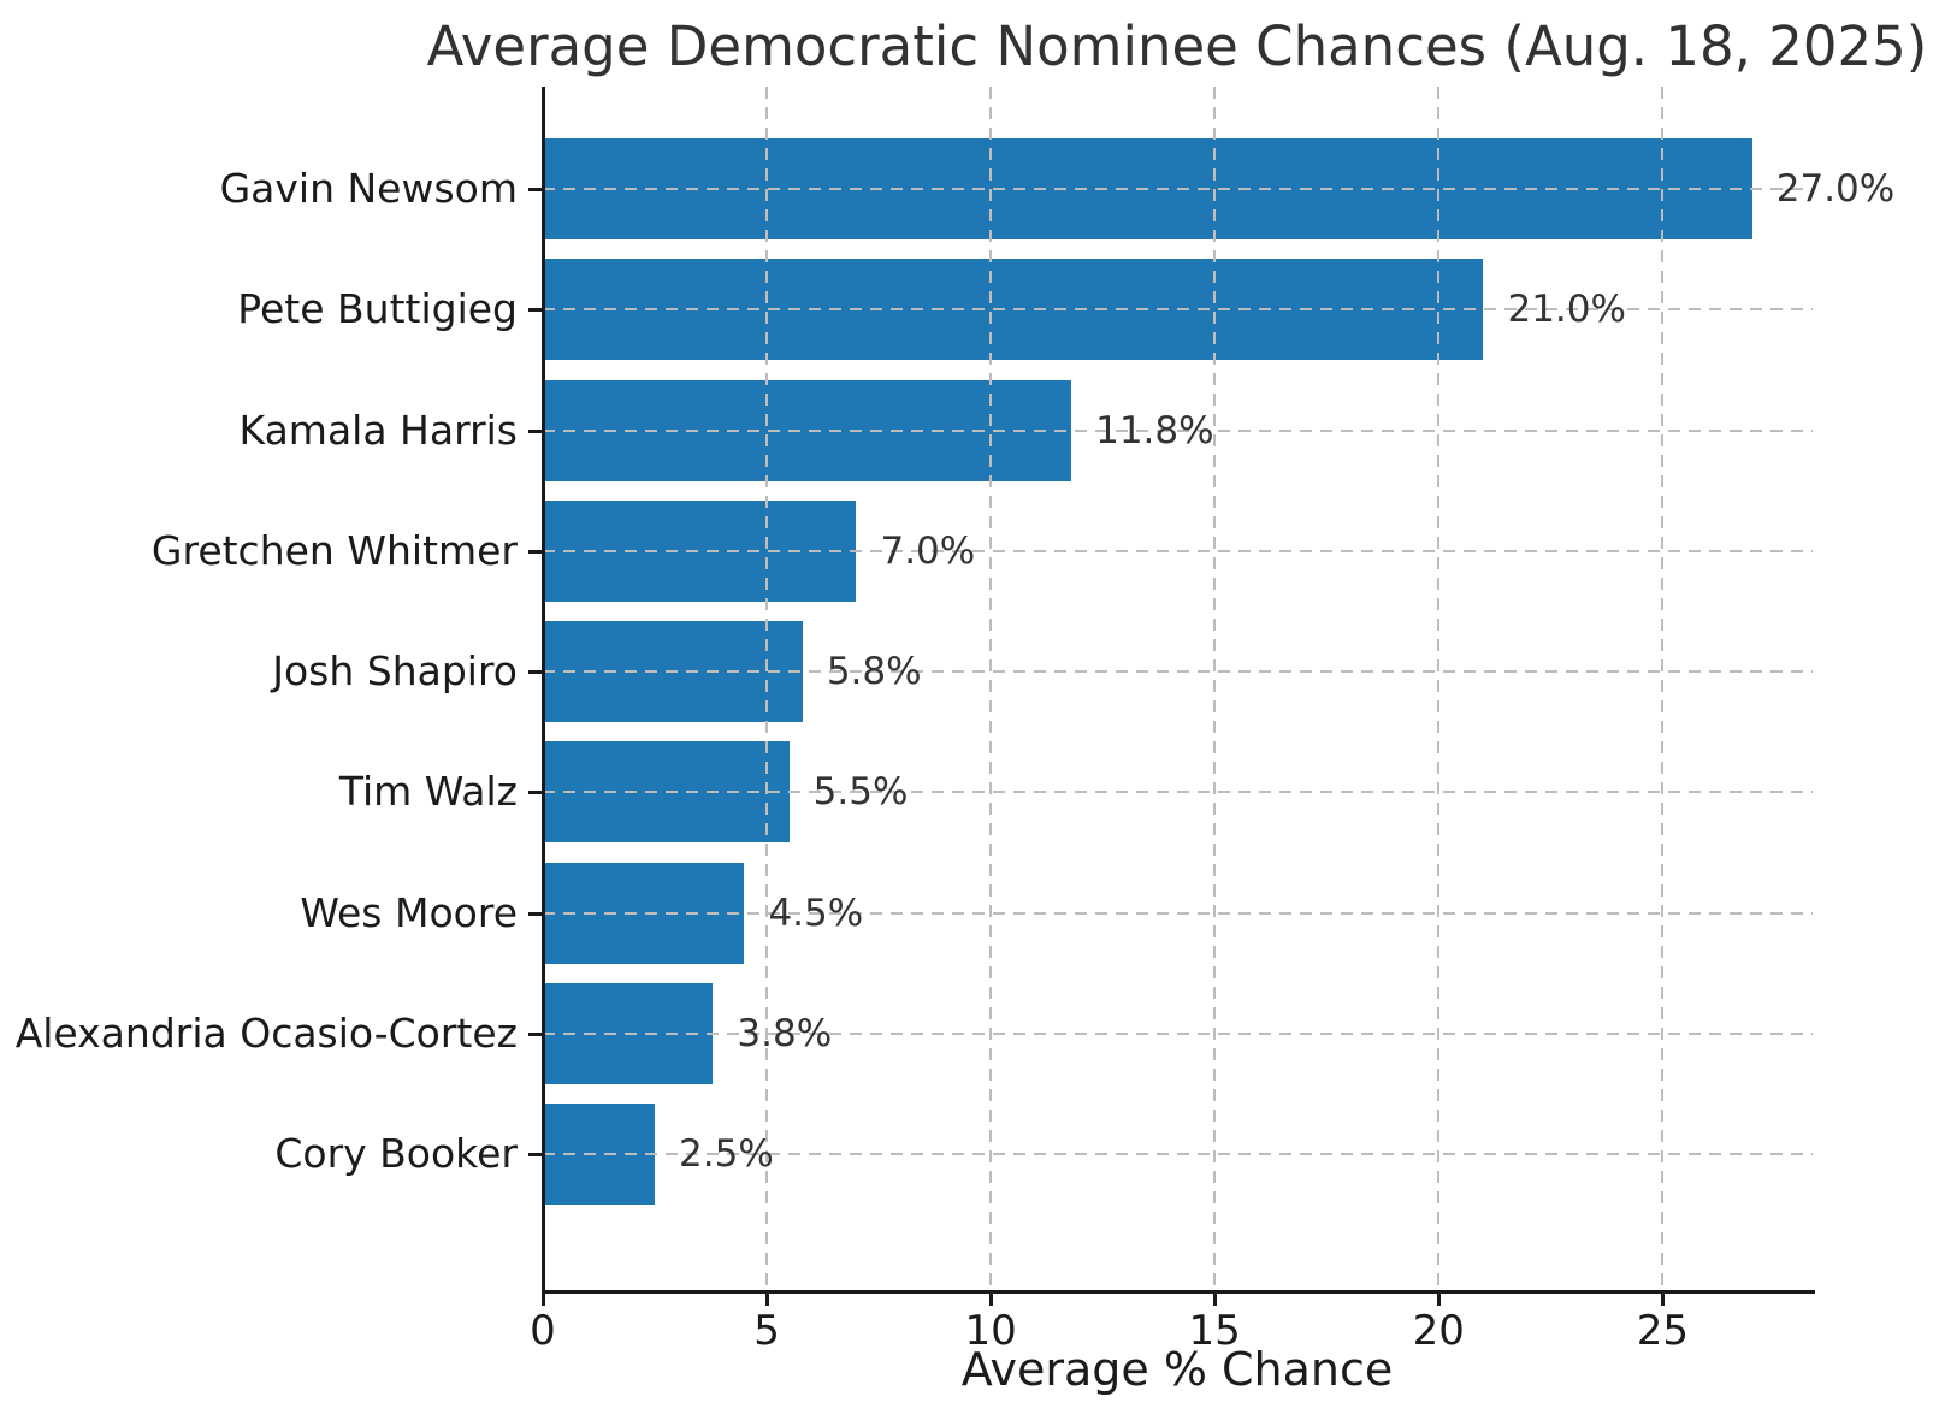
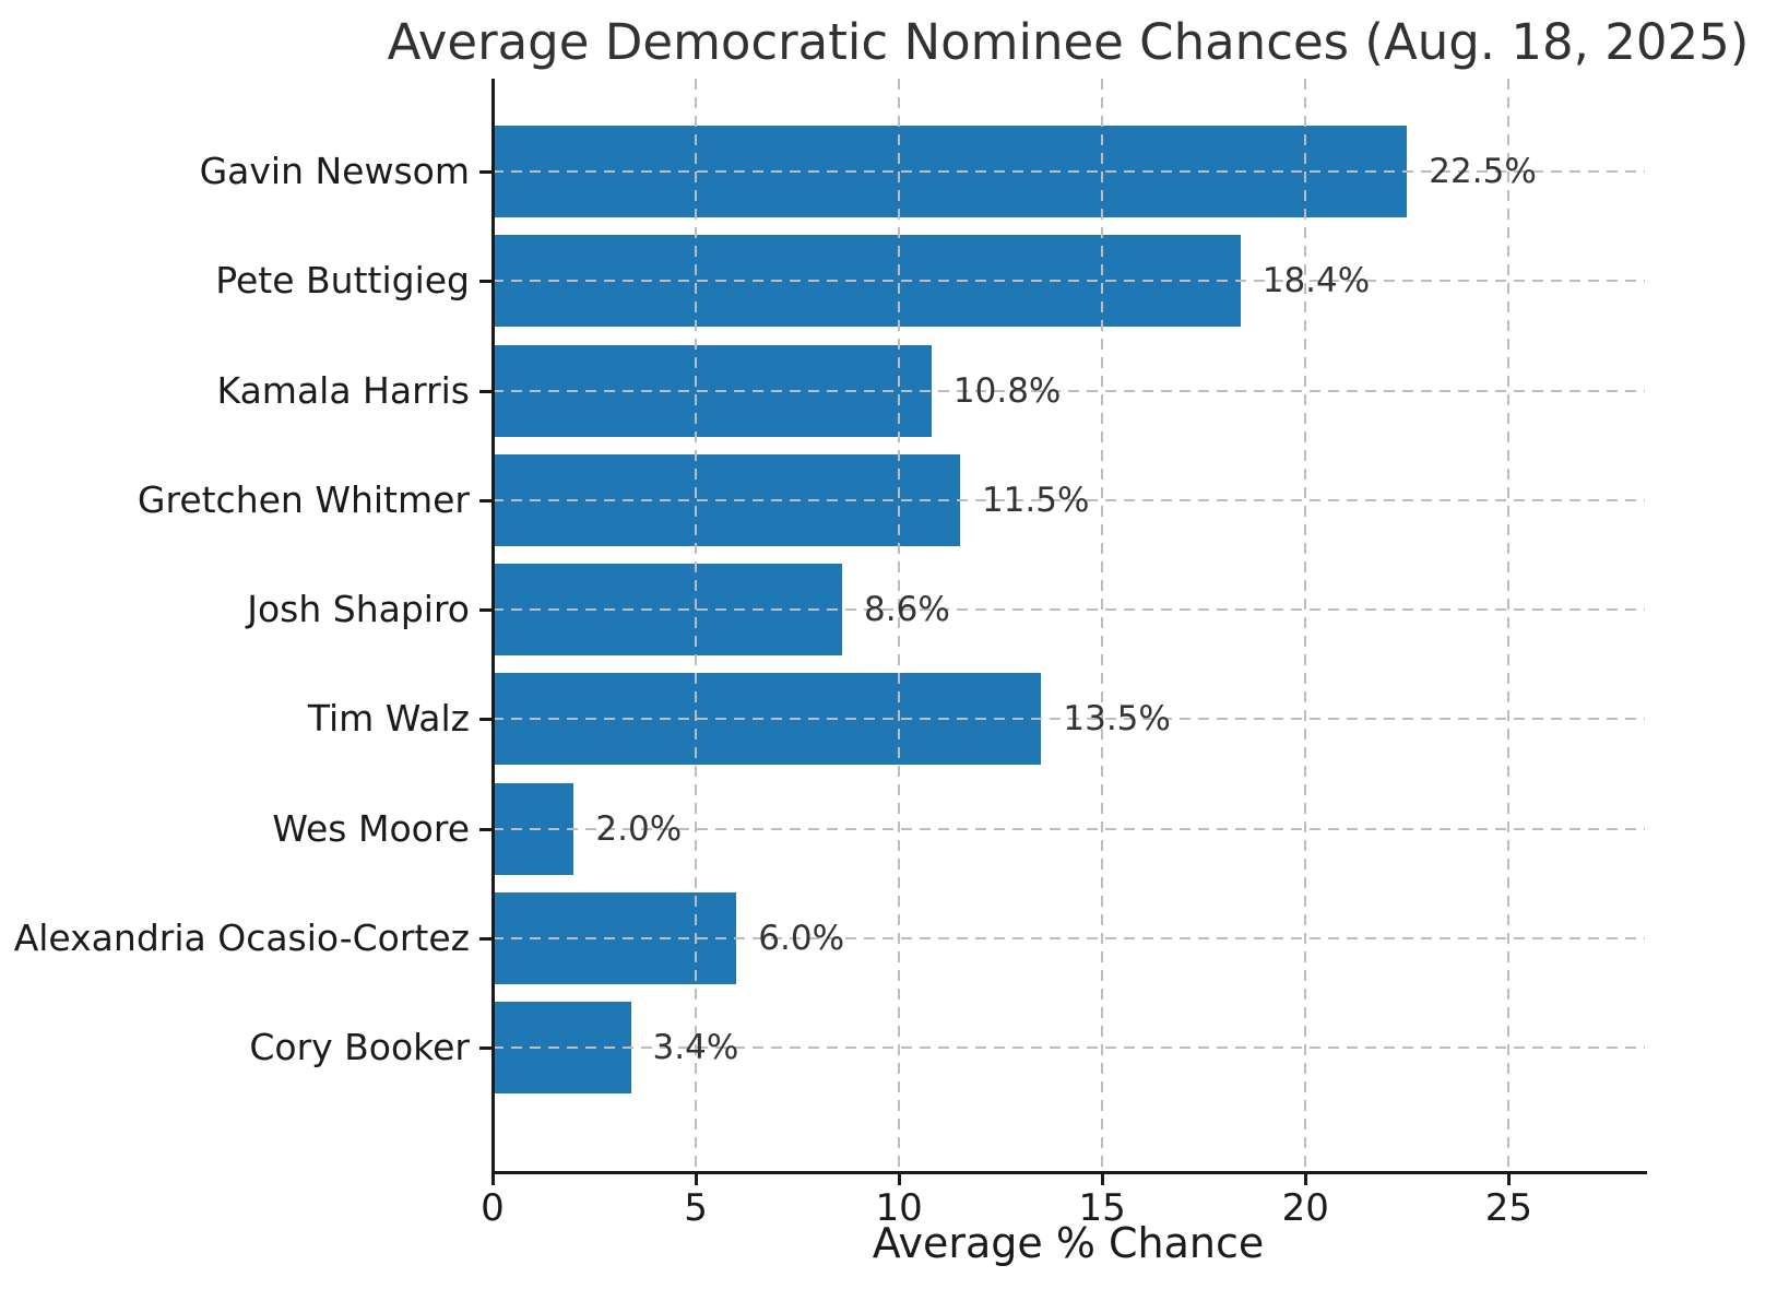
Gavin Newsom: 27.0% -> 22.5%
Pete Buttigieg: 21.0% -> 18.4%
Kamala Harris: 11.8% -> 10.8%
Gretchen Whitmer: 7.0% -> 11.5%
Josh Shapiro: 5.8% -> 8.6%
Tim Walz: 5.5% -> 13.5%
Wes Moore: 4.5% -> 2.0%
Alexandria Ocasio-Cortez: 3.8% -> 6.0%
Cory Booker: 2.5% -> 3.4%
